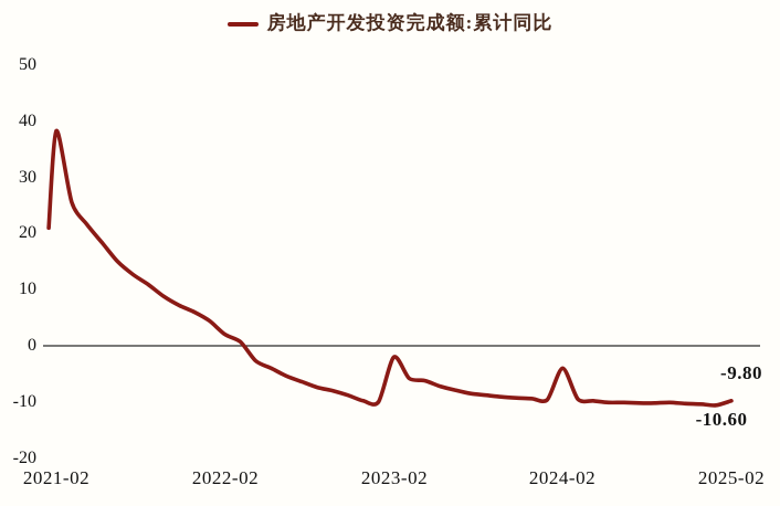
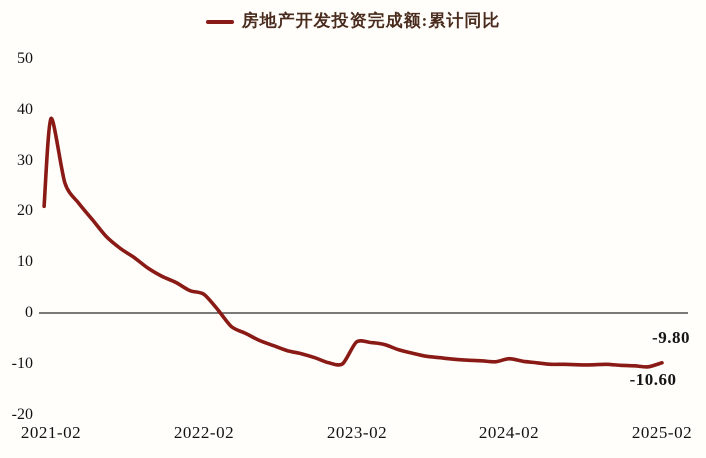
2022-02: 2 -> 4
2023-02: -2 -> -6
2024-02: -4 -> -9
